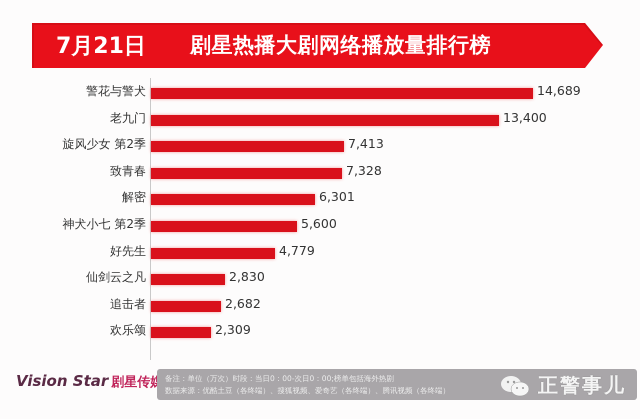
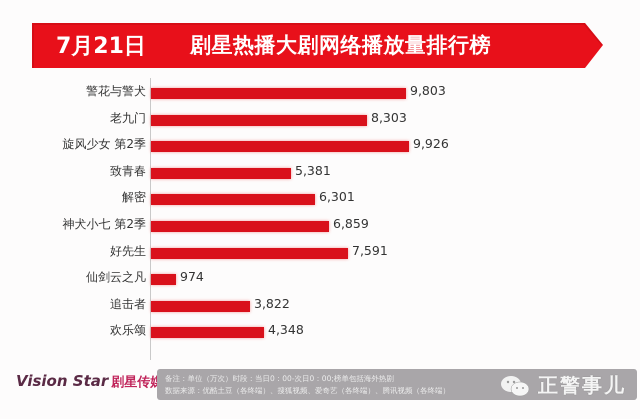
警花与警犬: 14,689 -> 9,803
老九门: 13,400 -> 8,303
旋风少女 第2季: 7,413 -> 9,926
致青春: 7,328 -> 5,381
神犬小七 第2季: 5,600 -> 6,859
好先生: 4,779 -> 7,591
仙剑云之凡: 2,830 -> 974
追击者: 2,682 -> 3,822
欢乐颂: 2,309 -> 4,348
